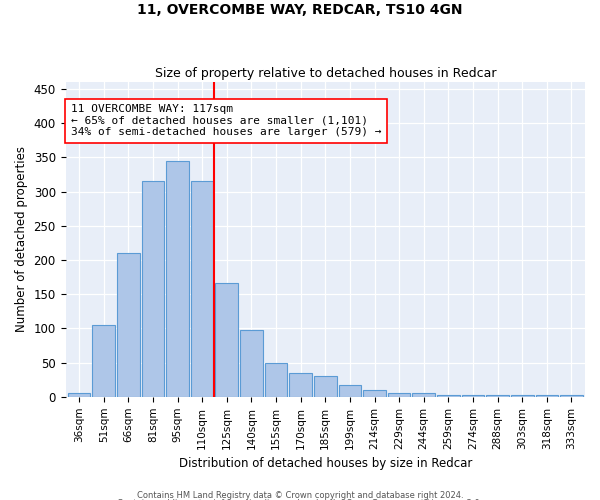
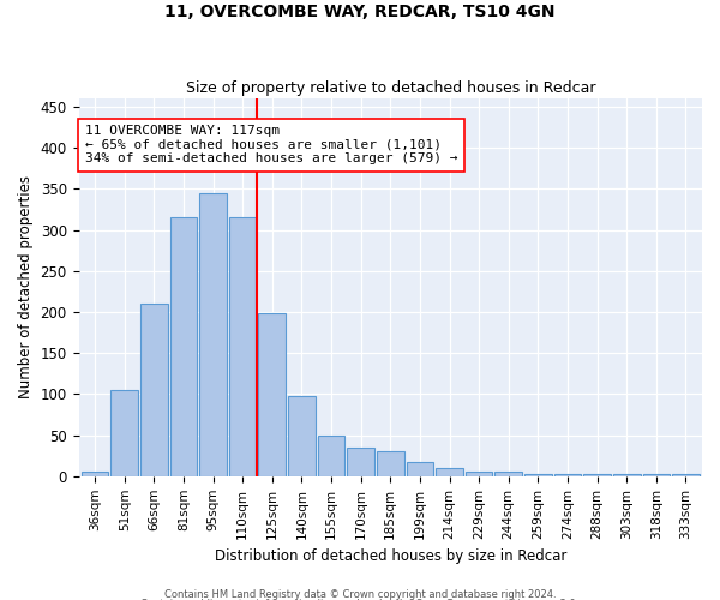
125sqm: 167 -> 198
